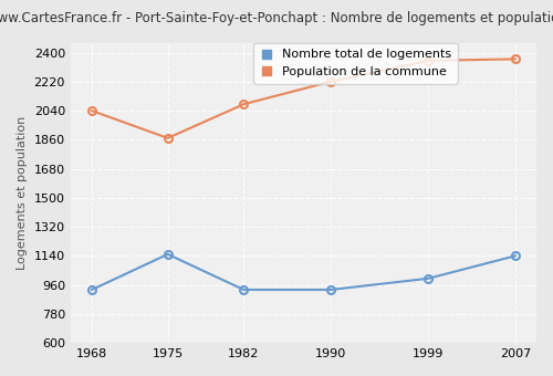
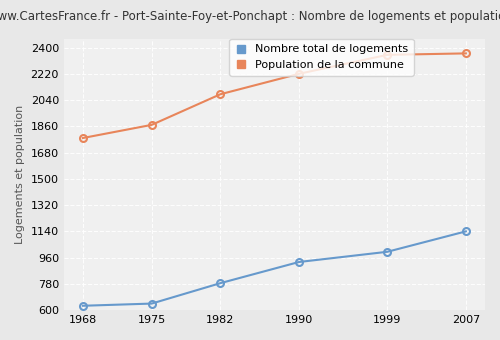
Nombre total de logements/1968: 930 -> 630
Population de la commune/1968: 2040 -> 1780
Nombre total de logements/1975: 1150 -> 640
Nombre total de logements/1982: 930 -> 780
